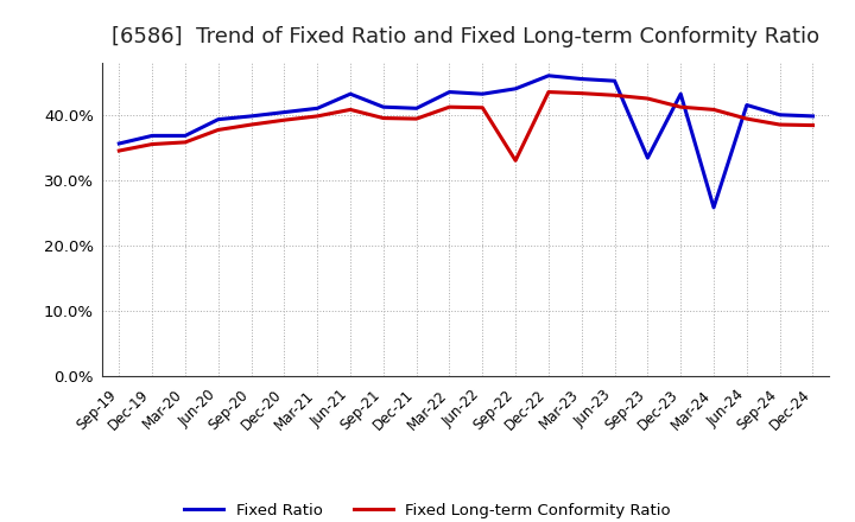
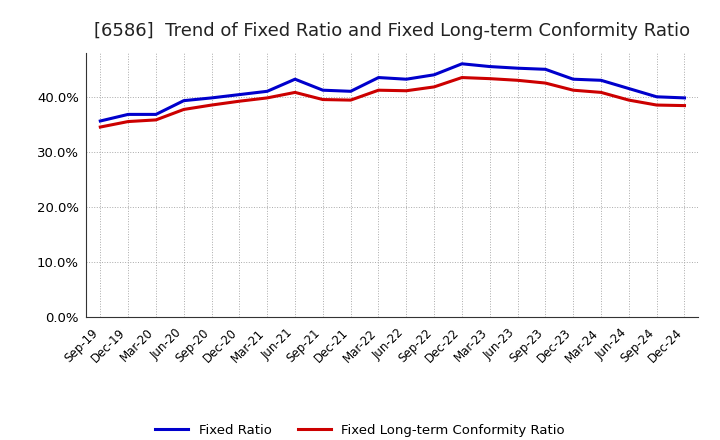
Fixed Long-term Conformity Ratio/Sep-22: 33.0% -> 41.8%
Fixed Ratio/Sep-23: 33.4% -> 45.0%
Fixed Ratio/Mar-24: 25.8% -> 43.0%
